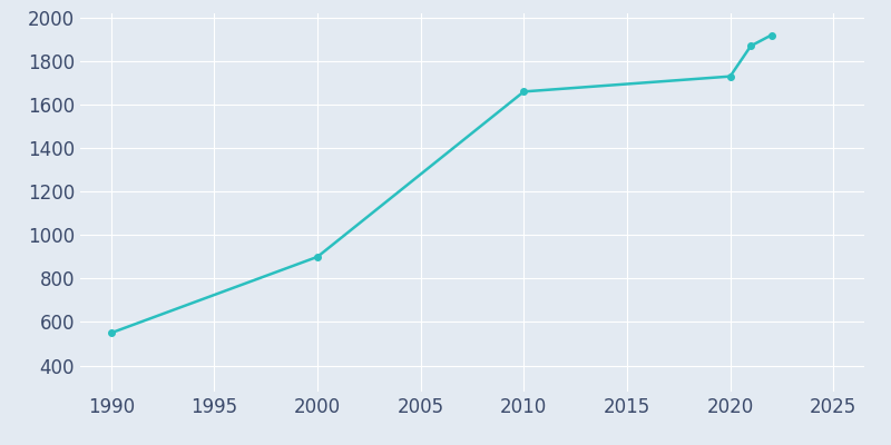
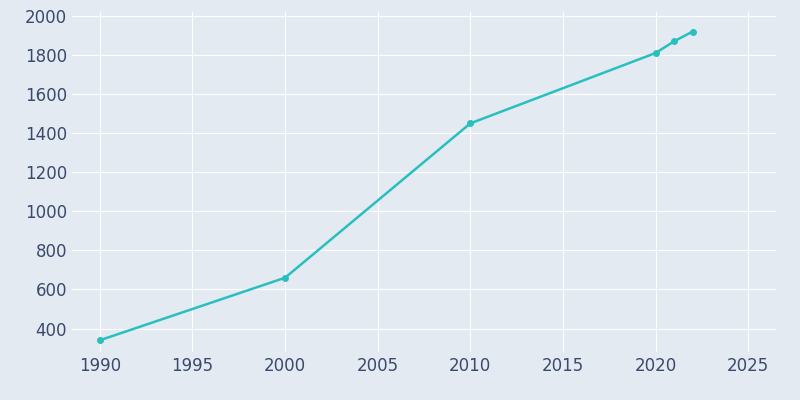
1990: 550 -> 340
2000: 900 -> 660
2010: 1660 -> 1450
2020: 1730 -> 1810
